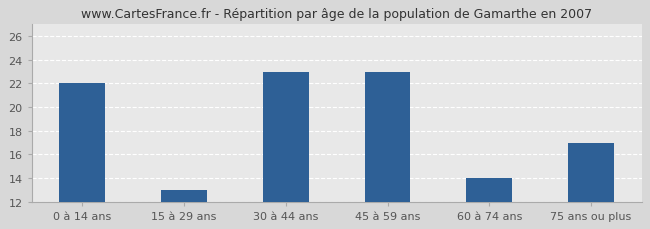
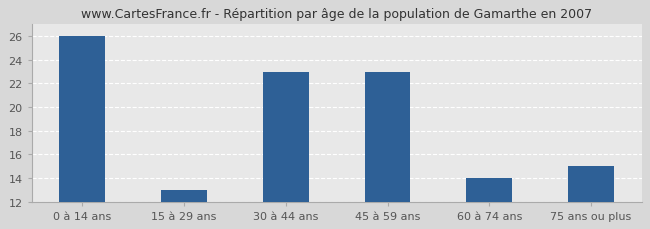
0 à 14 ans: 22 -> 26
75 ans ou plus: 17 -> 15
